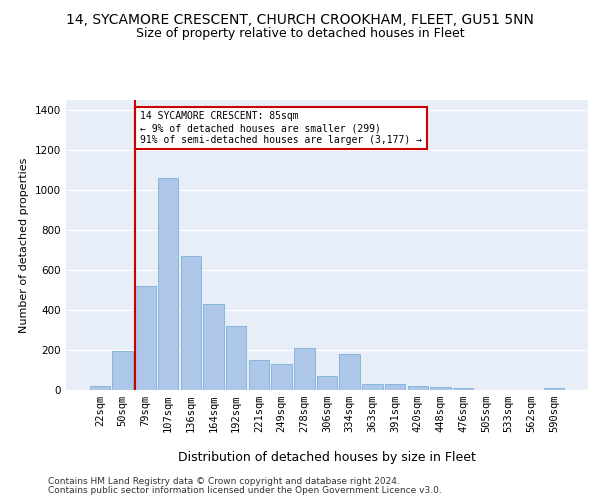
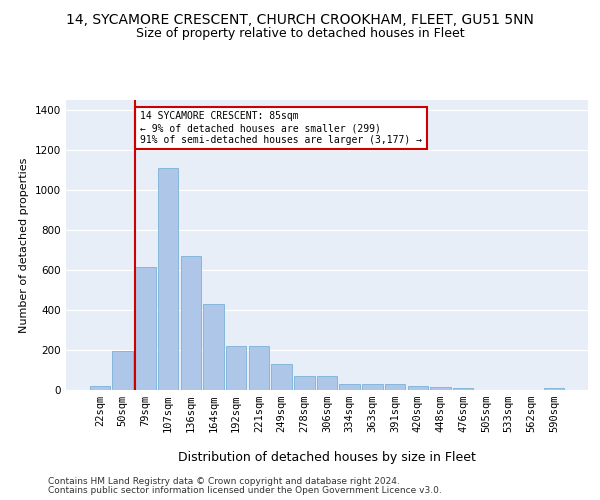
79sqm: 520 -> 620
107sqm: 1060 -> 1110
192sqm: 320 -> 220
221sqm: 150 -> 220
278sqm: 210 -> 70
334sqm: 180 -> 30
